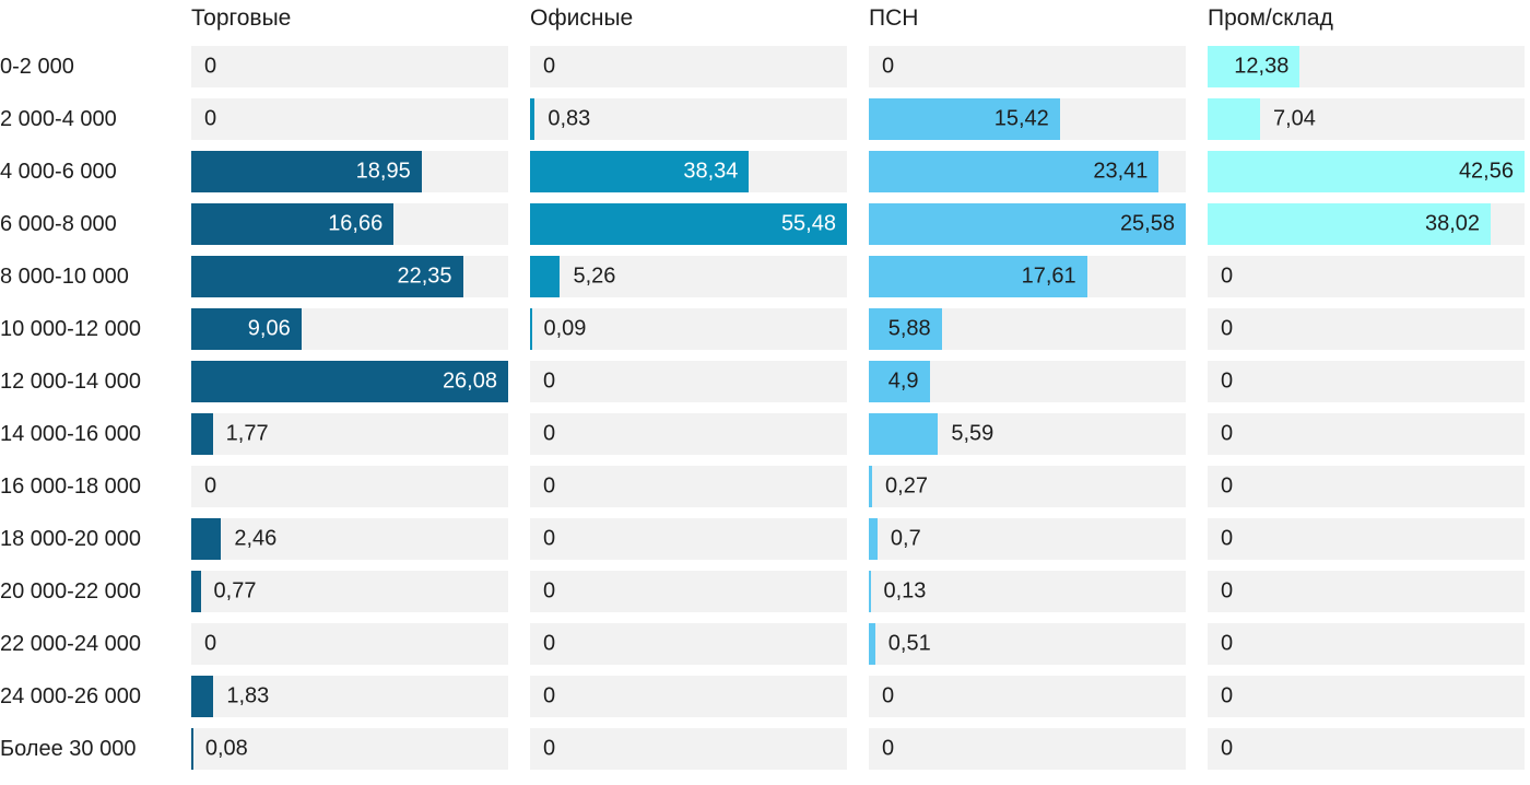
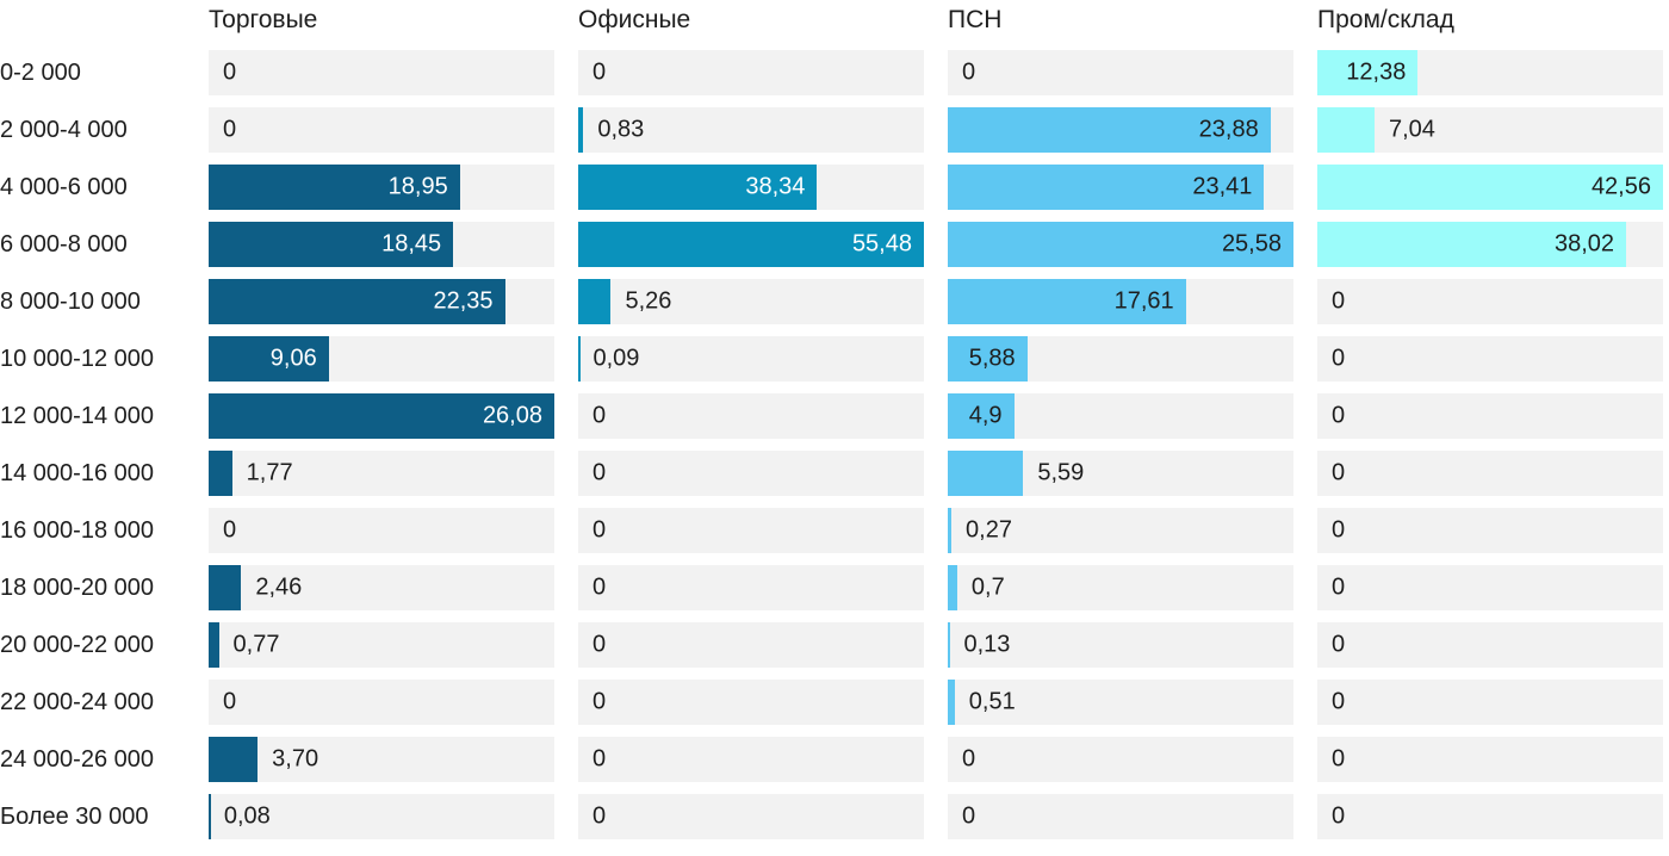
ПСН/2 000-4 000: 15,42 -> 23,88
Торговые/6 000-8 000: 16,66 -> 18,45
Торговые/24 000-26 000: 1,83 -> 3,70
